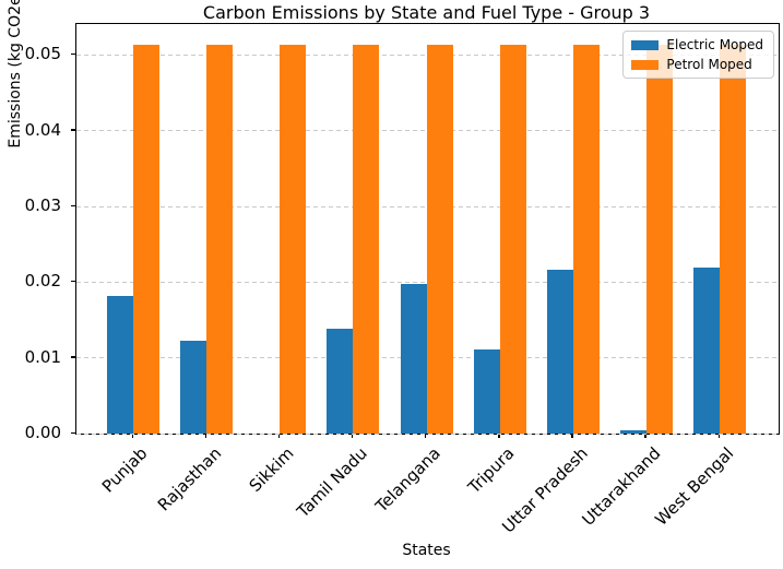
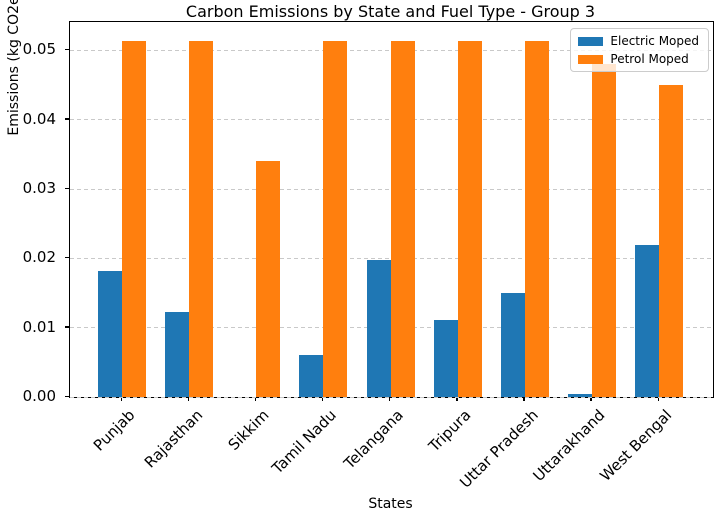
Petrol Moped/Sikkim: 0.051 -> 0.034
Electric Moped/Tamil Nadu: 0.014 -> 0.006
Electric Moped/Uttar Pradesh: 0.022 -> 0.015
Petrol Moped/Uttarakhand: 0.051 -> 0.048
Petrol Moped/West Bengal: 0.051 -> 0.045
